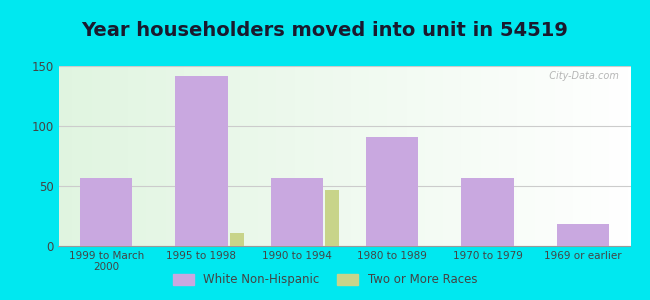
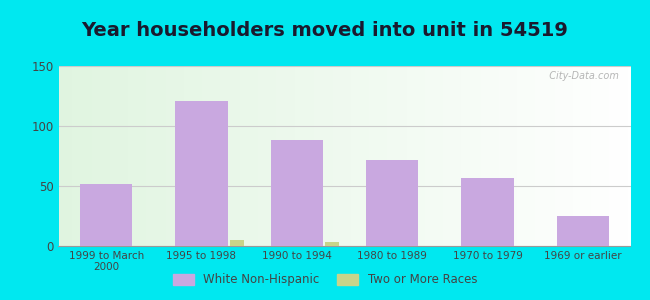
White Non-Hispanic/1999 to March 2000: 57 -> 52
White Non-Hispanic/1995 to 1998: 142 -> 121
Two or More Races/1995 to 1998: 11 -> 5
White Non-Hispanic/1990 to 1994: 57 -> 88
Two or More Races/1990 to 1994: 47 -> 3
White Non-Hispanic/1980 to 1989: 91 -> 72
White Non-Hispanic/1969 or earlier: 18 -> 25
